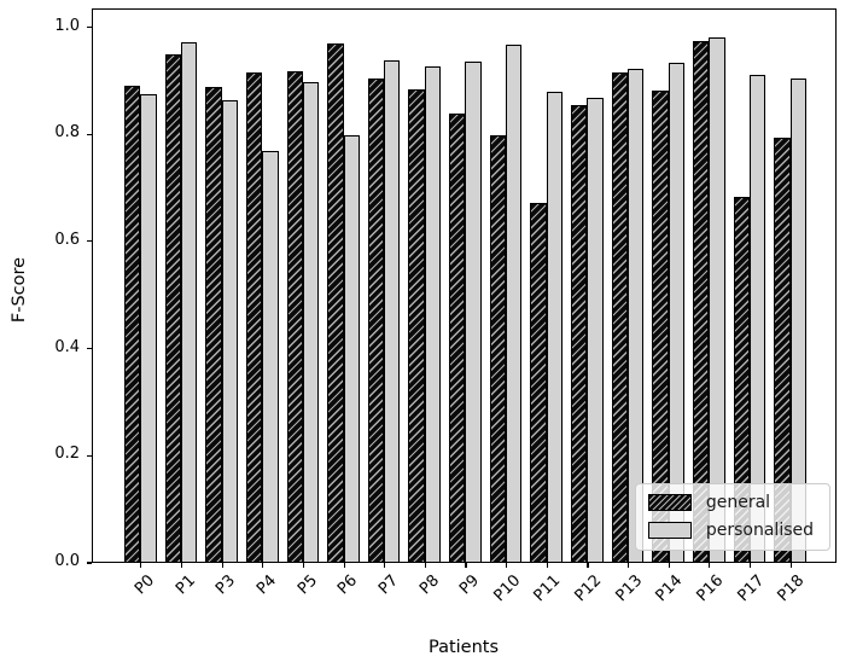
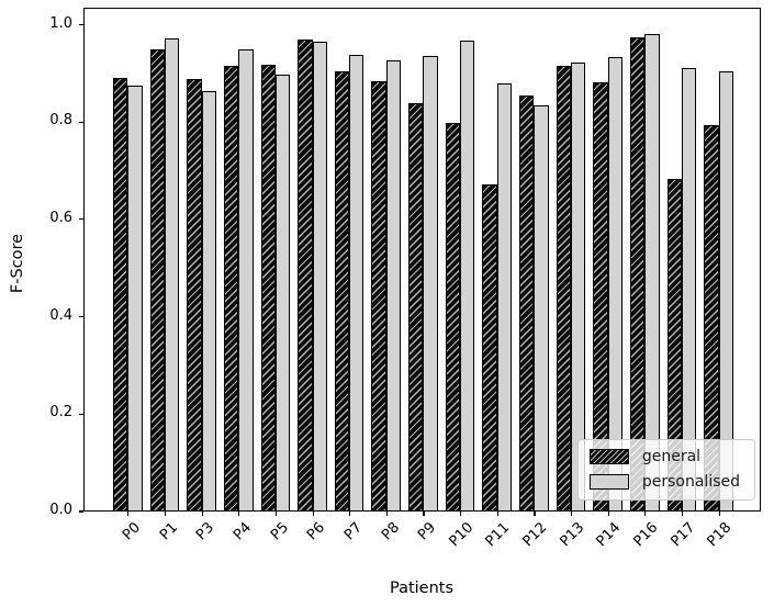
personalised/P4: 0.77 -> 0.95
personalised/P6: 0.80 -> 0.97
personalised/P12: 0.87 -> 0.83
